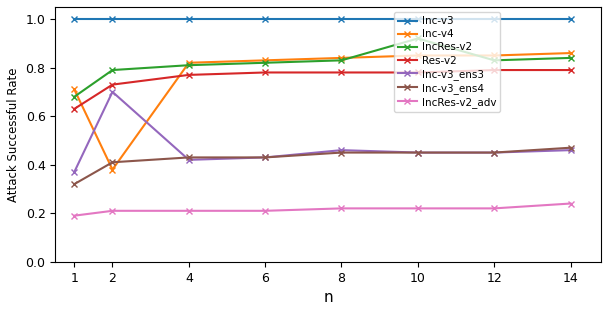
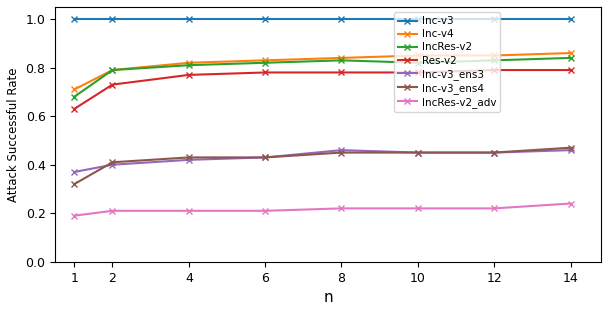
Inc-v4/2: 0.38 -> 0.79
Inc-v3_ens3/2: 0.70 -> 0.40
IncRes-v2/10: 0.92 -> 0.82
